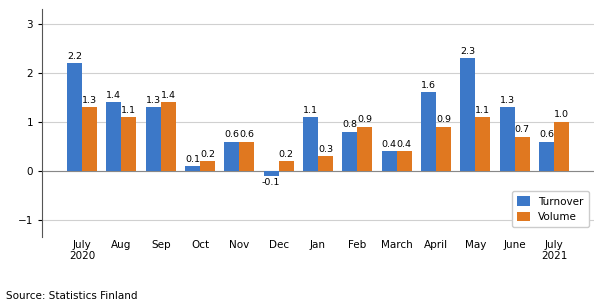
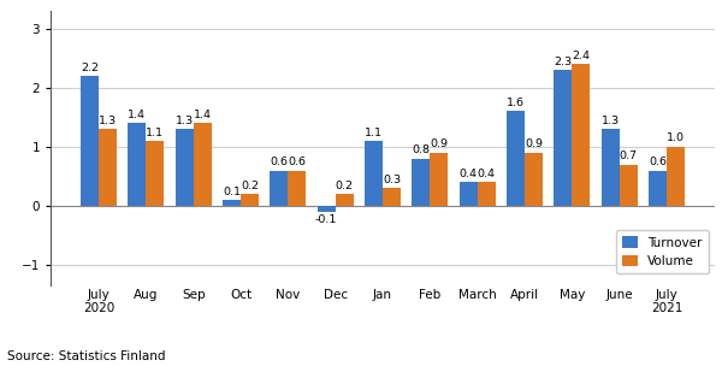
Volume/May: 1.1 -> 2.4
